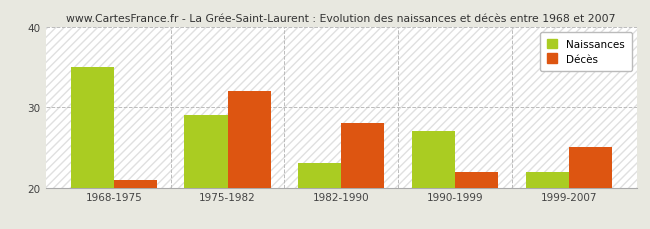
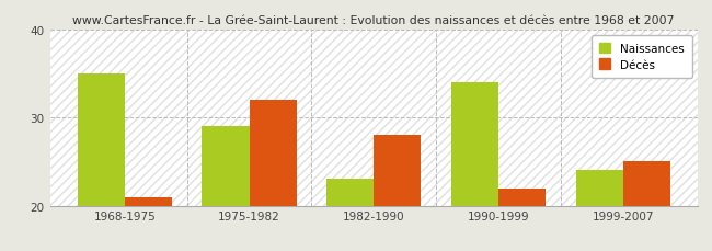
Naissances/1990-1999: 27 -> 34
Naissances/1999-2007: 22 -> 24
